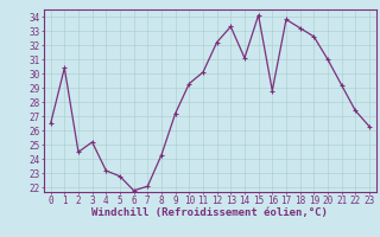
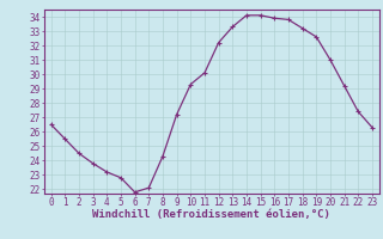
1: 30.4 -> 25.5
3: 25.2 -> 23.8
14: 31.1 -> 34.1
16: 28.8 -> 33.9
